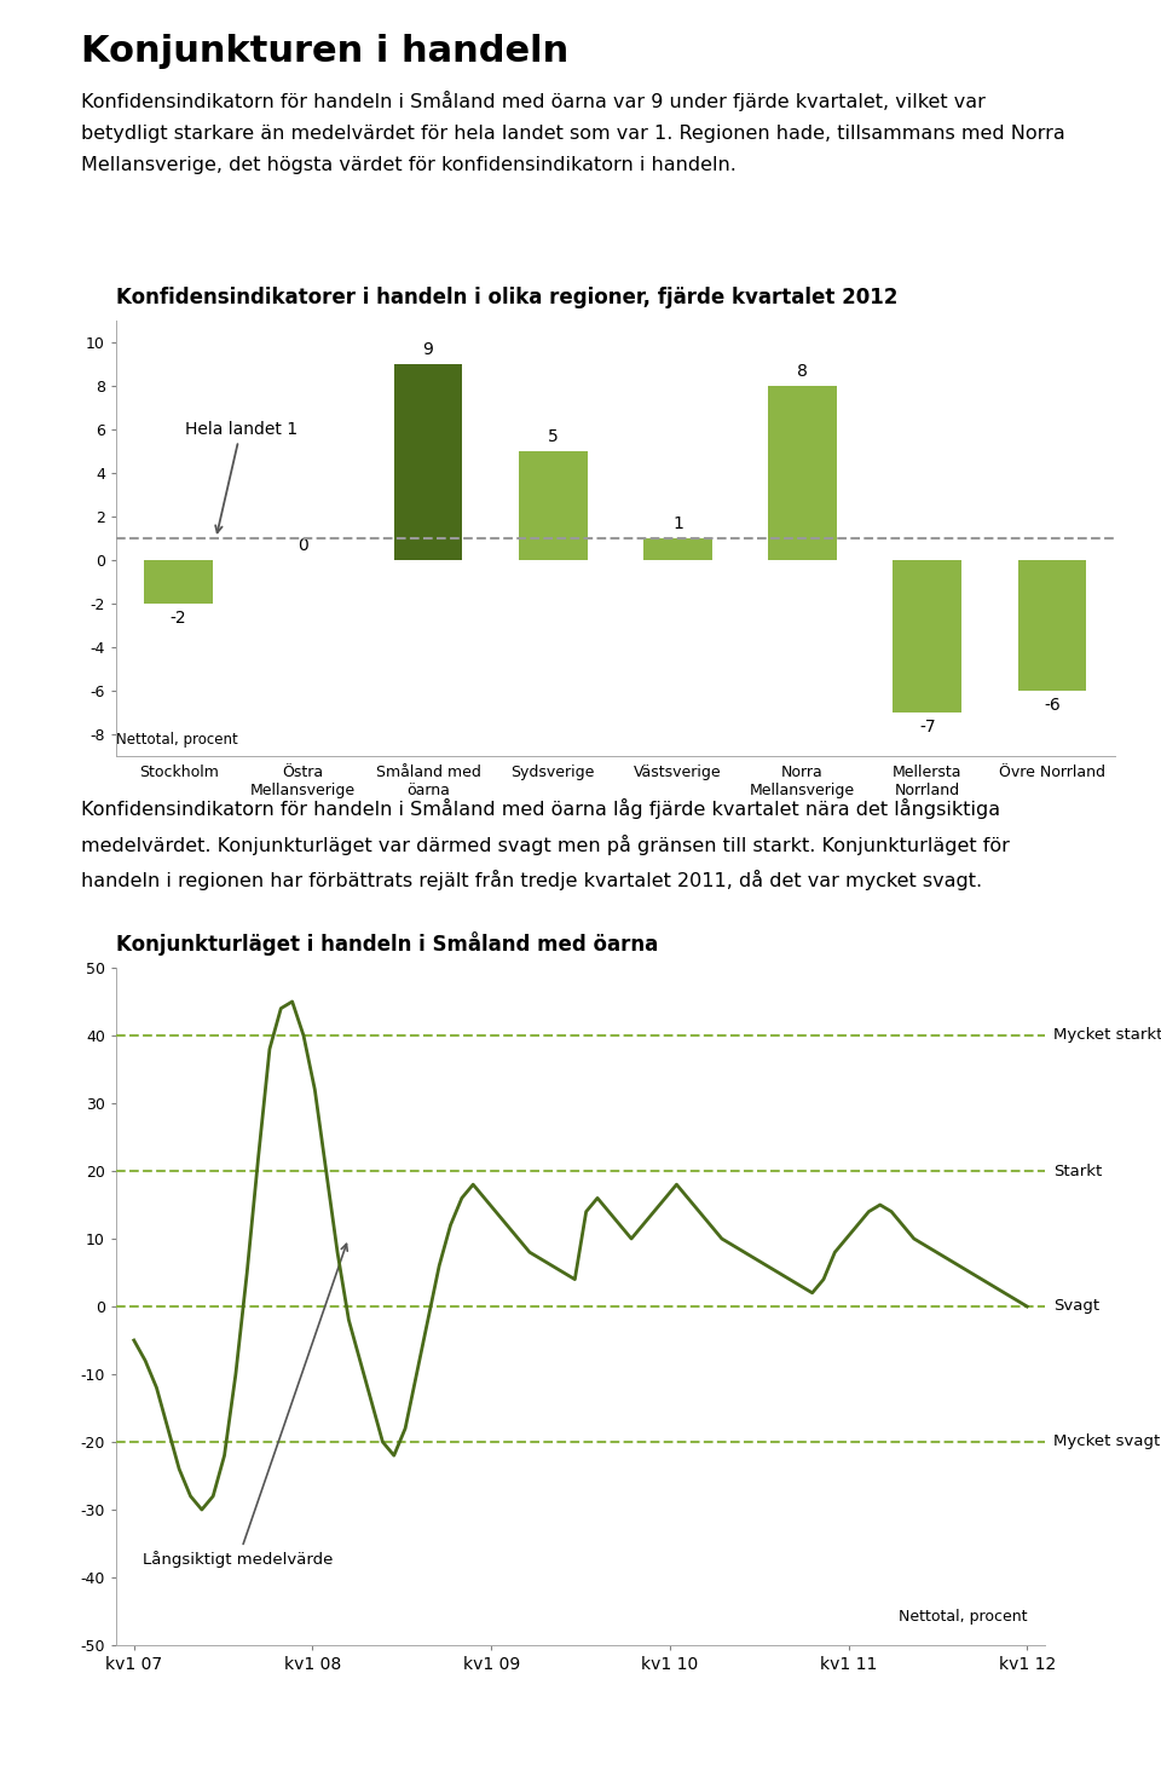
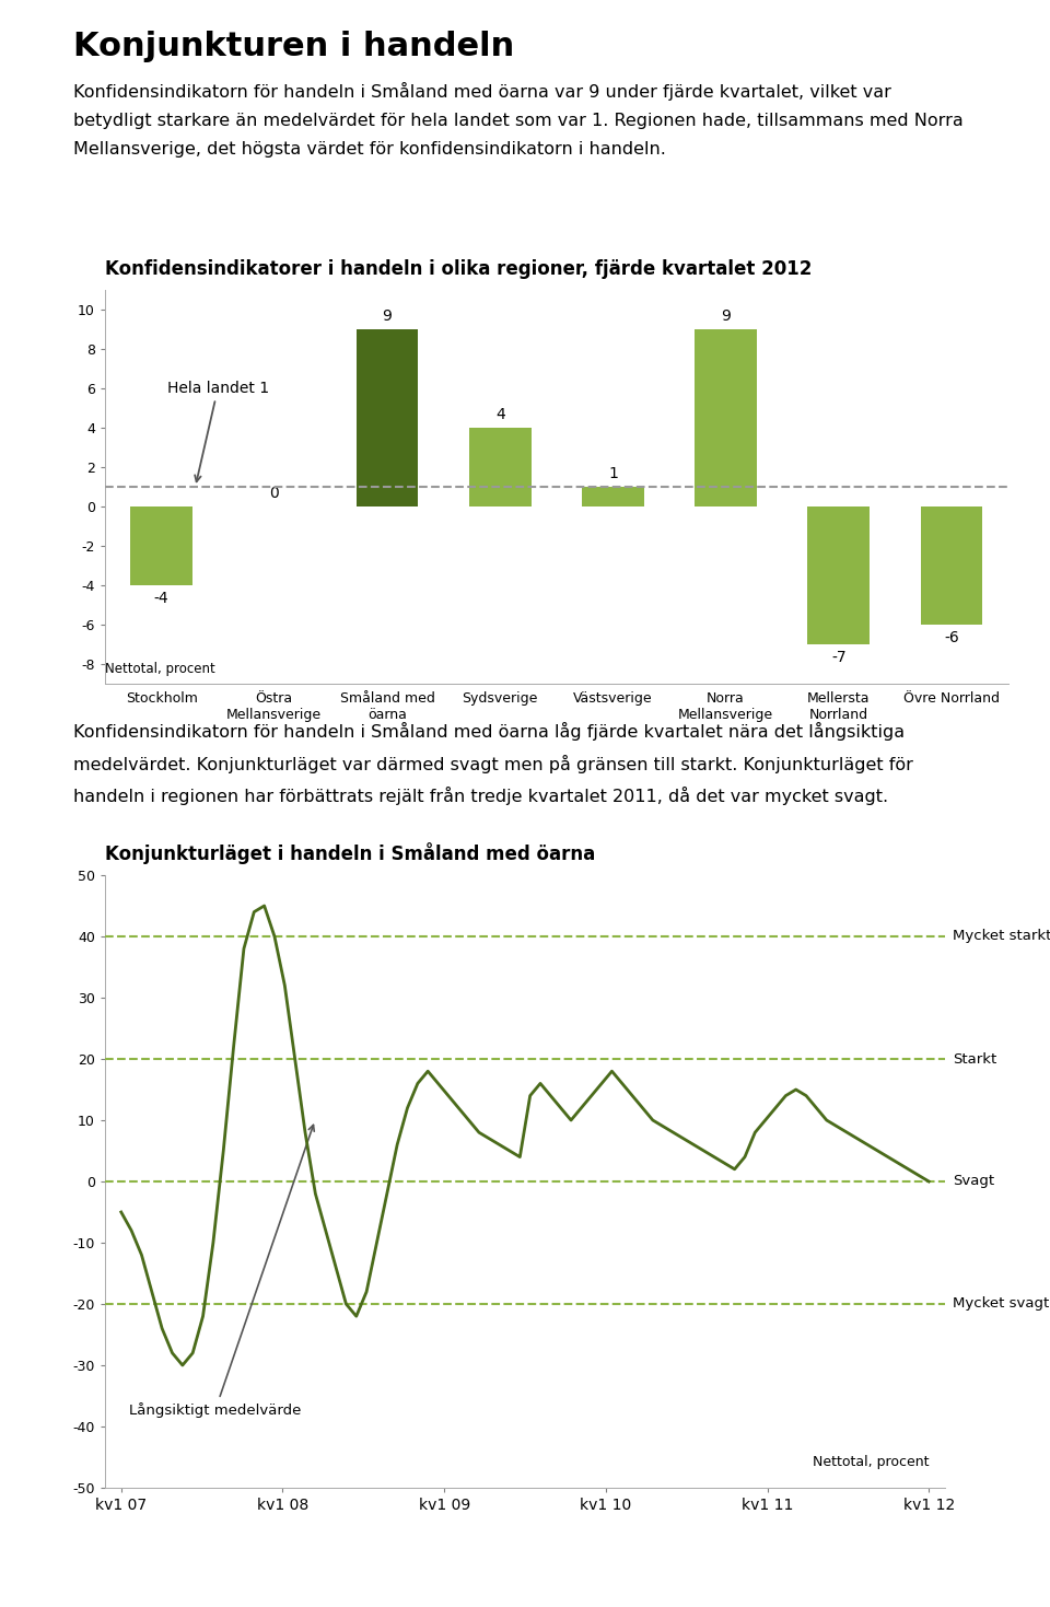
Stockholm: -2 -> -4
Sydsverige: 5 -> 4
Norra Mellansverige: 8 -> 9
